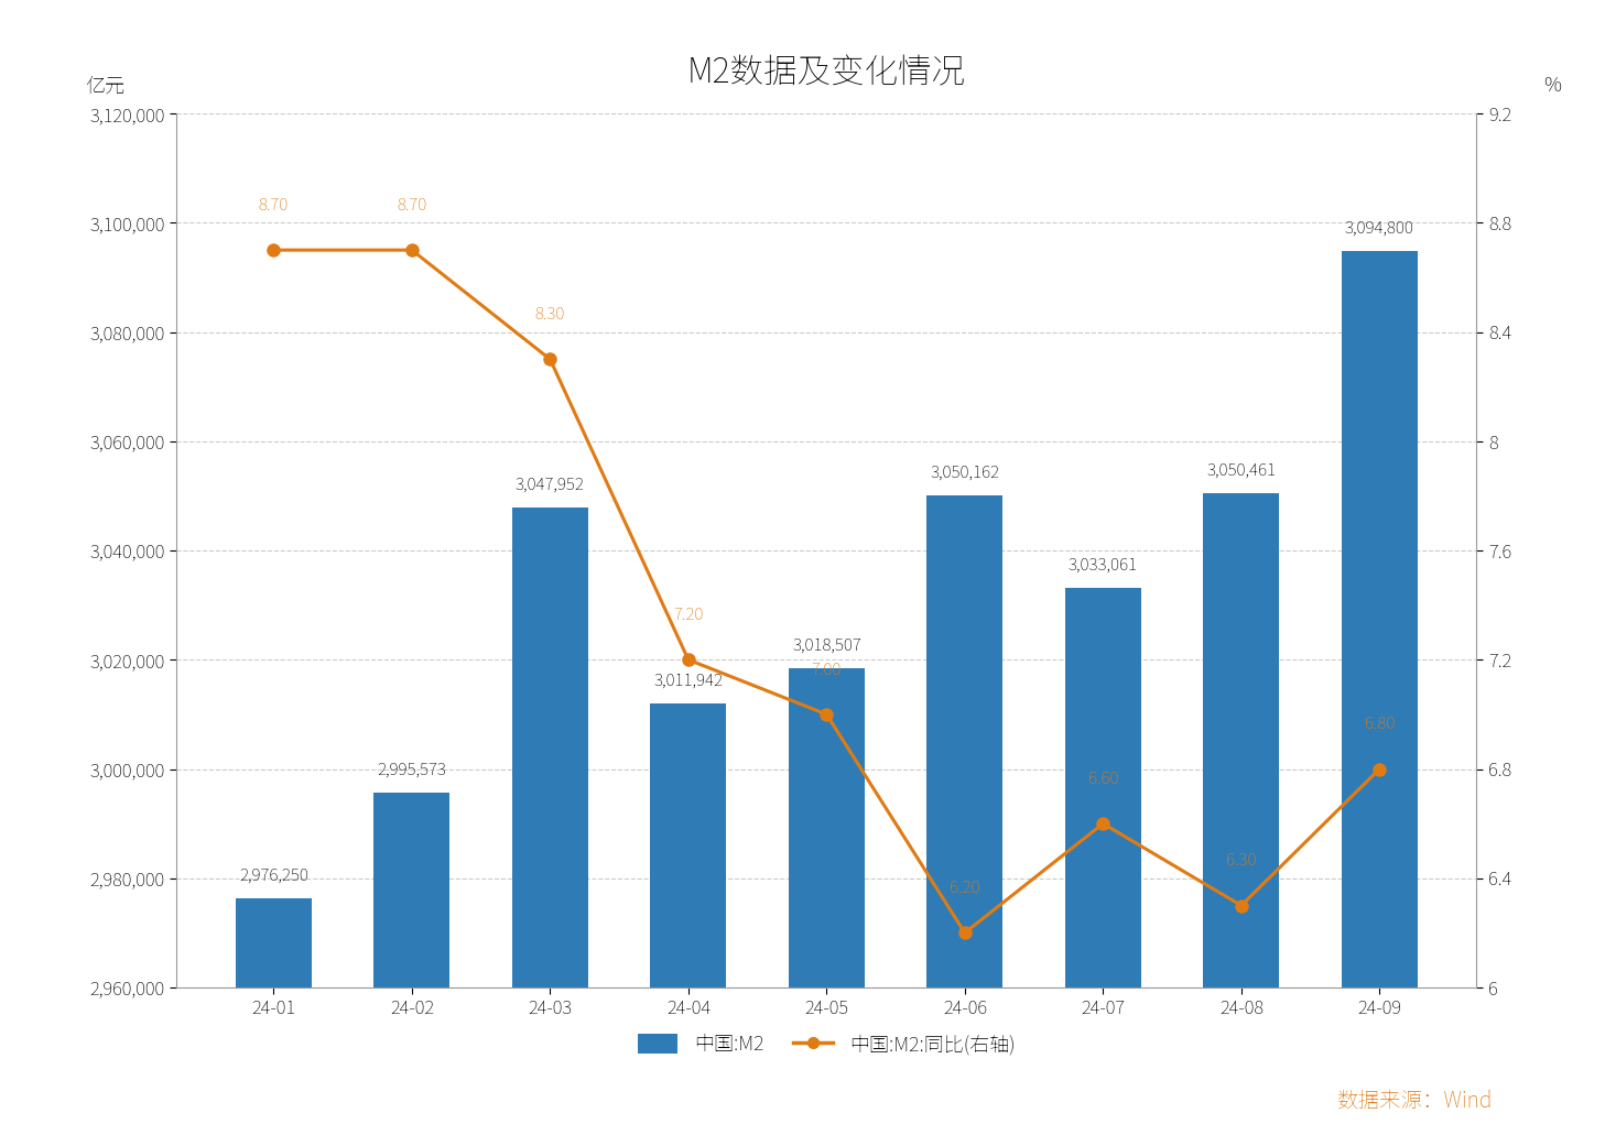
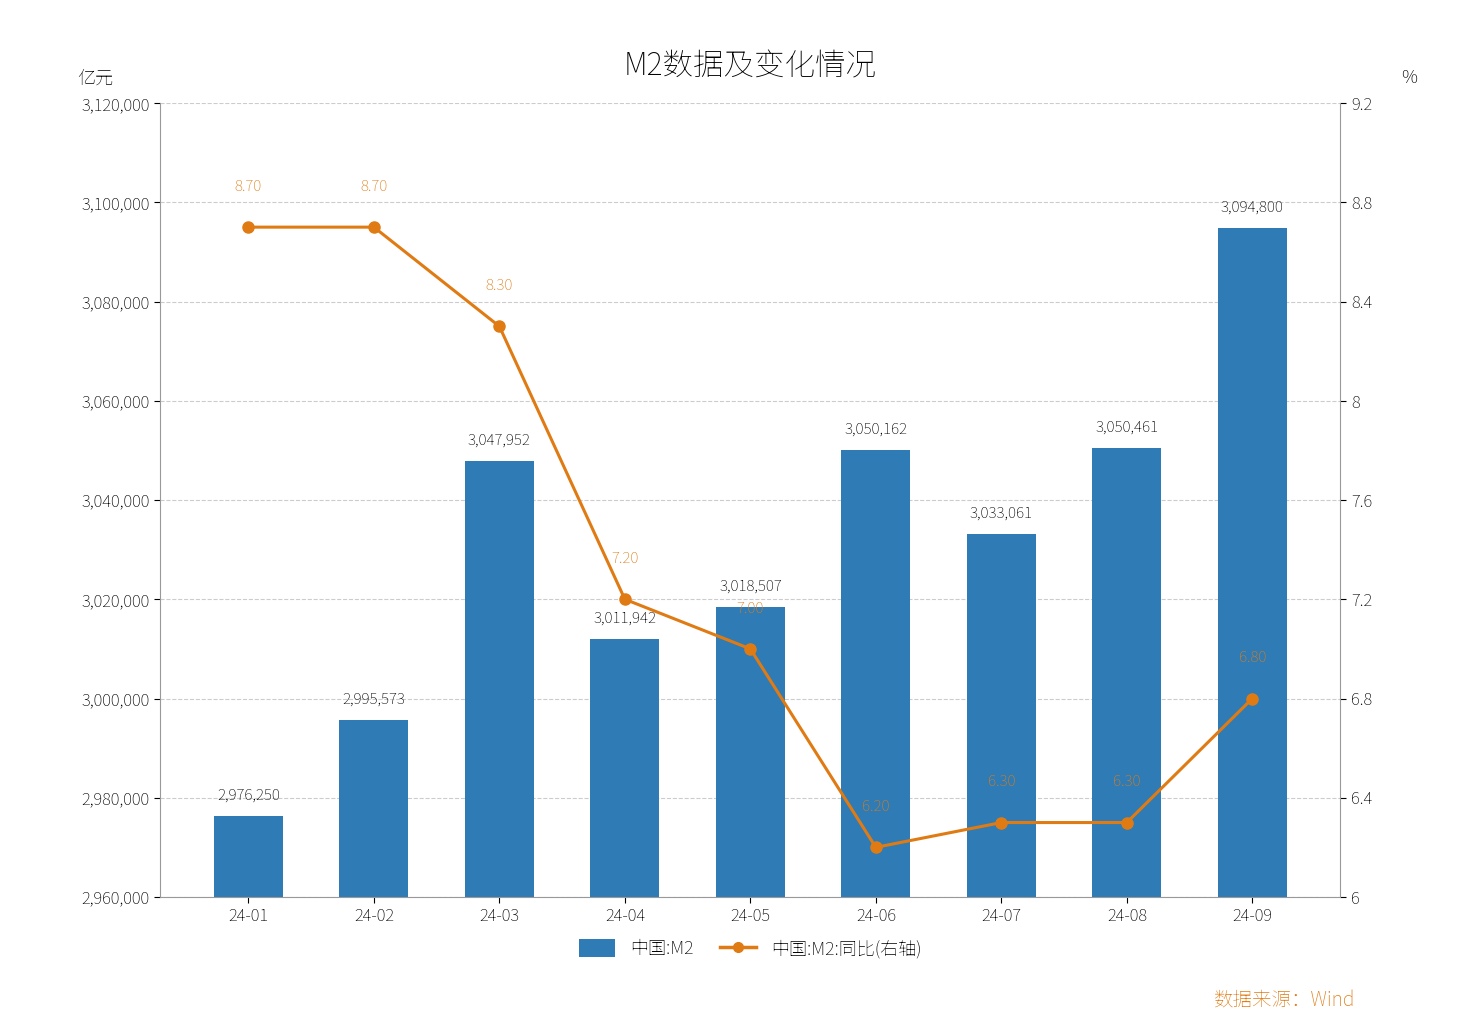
中国:M2:同比(右轴)/24-07: 6.60 -> 6.30
